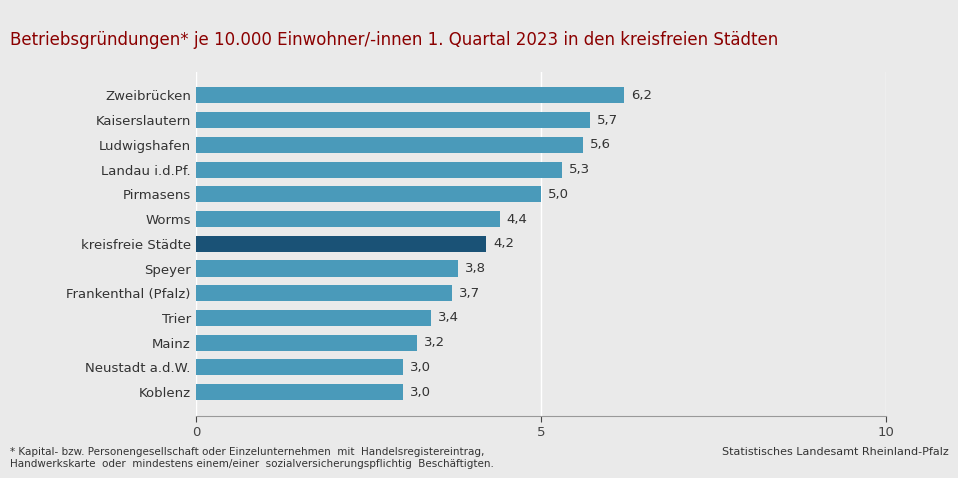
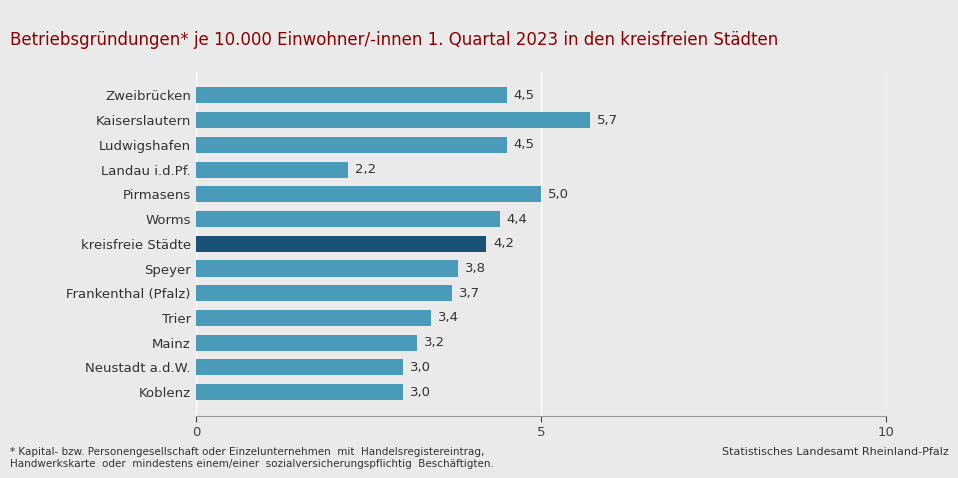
Zweibrücken: 6,2 -> 4,5
Ludwigshafen: 5,6 -> 4,5
Landau i.d.Pf.: 5,3 -> 2,2
